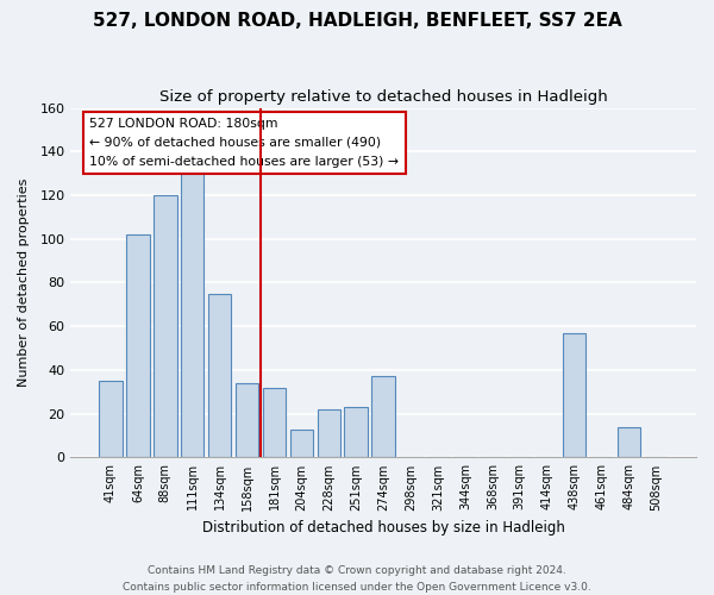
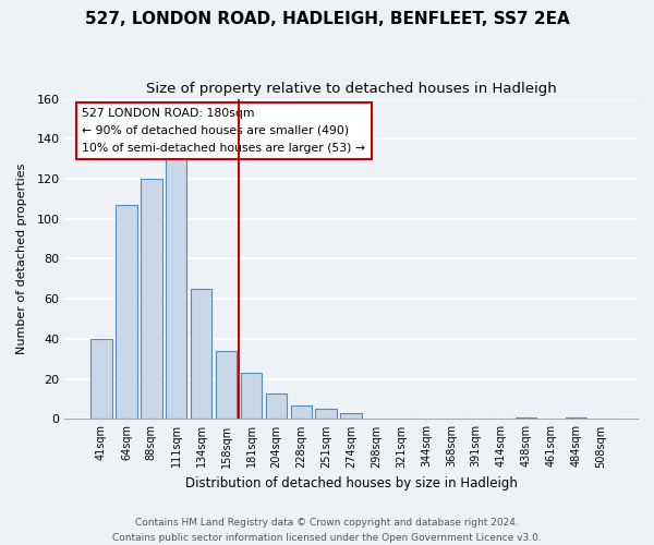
41sqm: 35 -> 40
64sqm: 102 -> 107
134sqm: 75 -> 65
181sqm: 32 -> 23
228sqm: 22 -> 7
251sqm: 23 -> 5
274sqm: 37 -> 3
438sqm: 57 -> 1
484sqm: 14 -> 1
